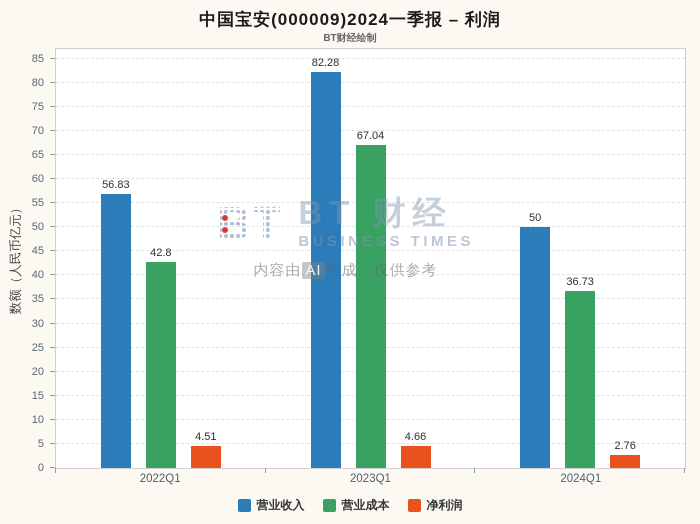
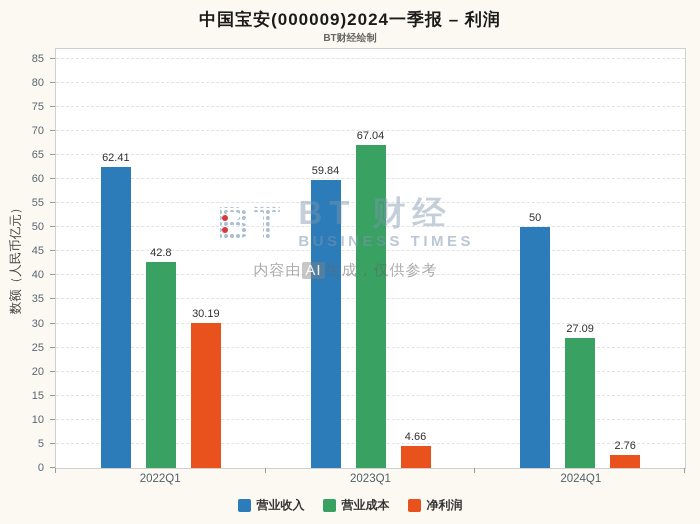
营业收入/2022Q1: 56.83 -> 62.41
净利润/2022Q1: 4.51 -> 30.19
营业收入/2023Q1: 82.28 -> 59.84
营业成本/2024Q1: 36.73 -> 27.09
